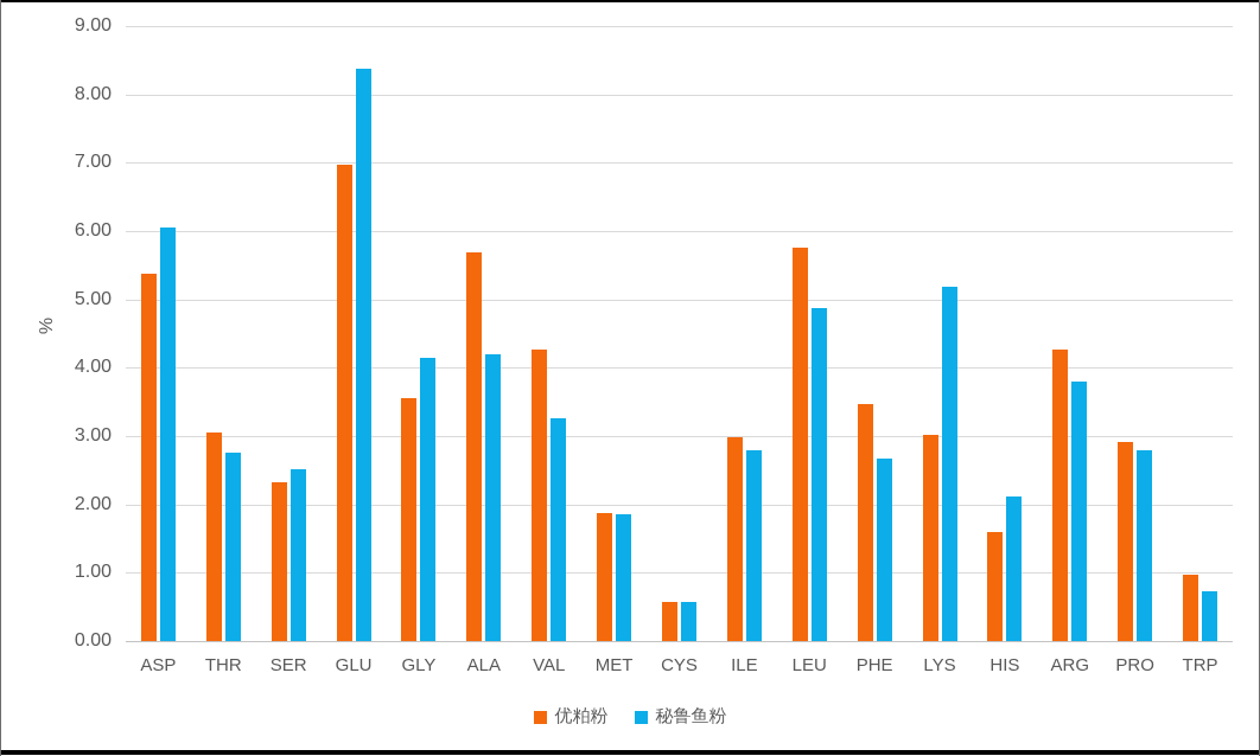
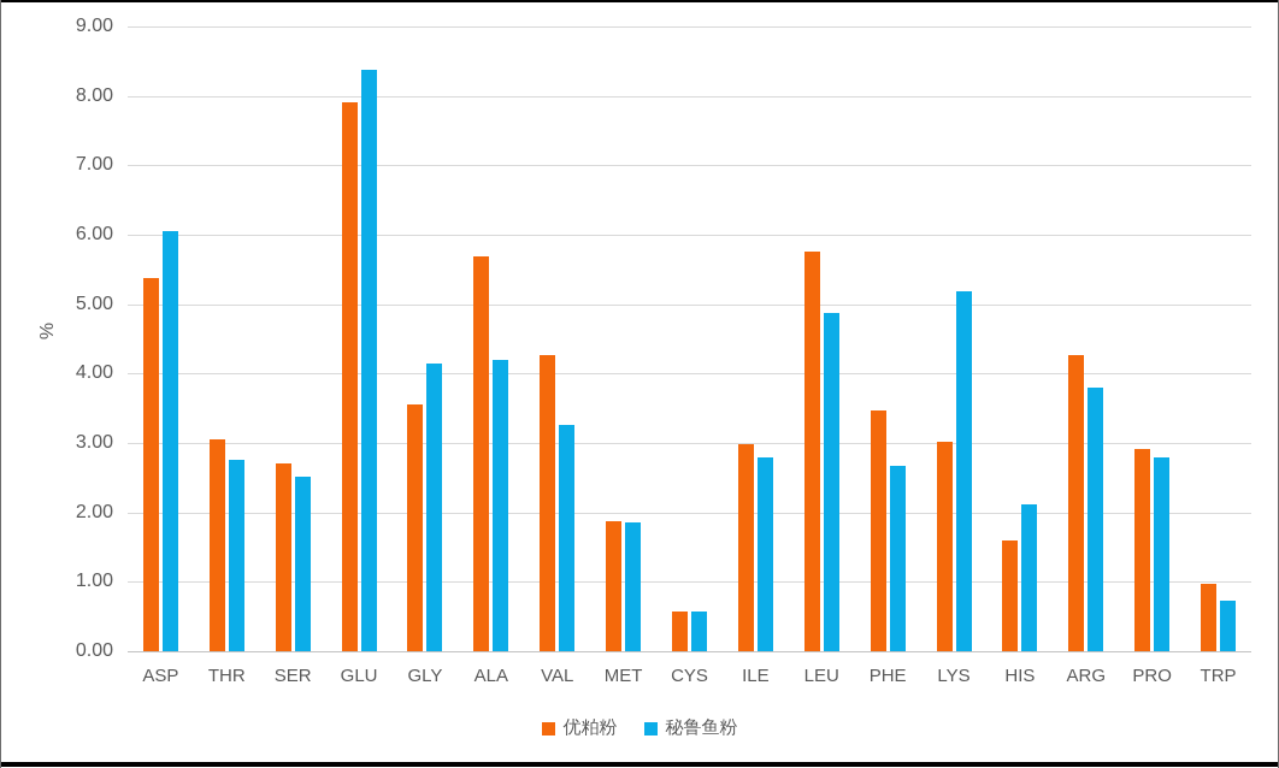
优粕粉/SER: 2.3 -> 2.7
优粕粉/GLU: 7.0 -> 7.9
